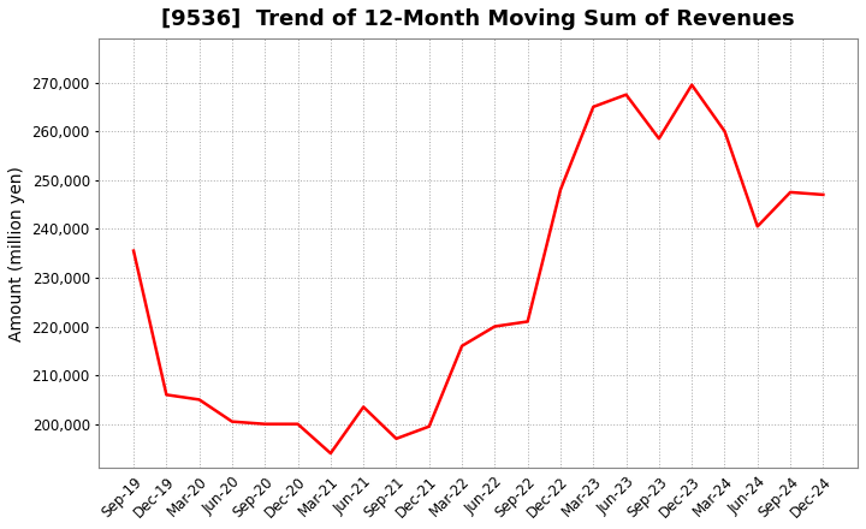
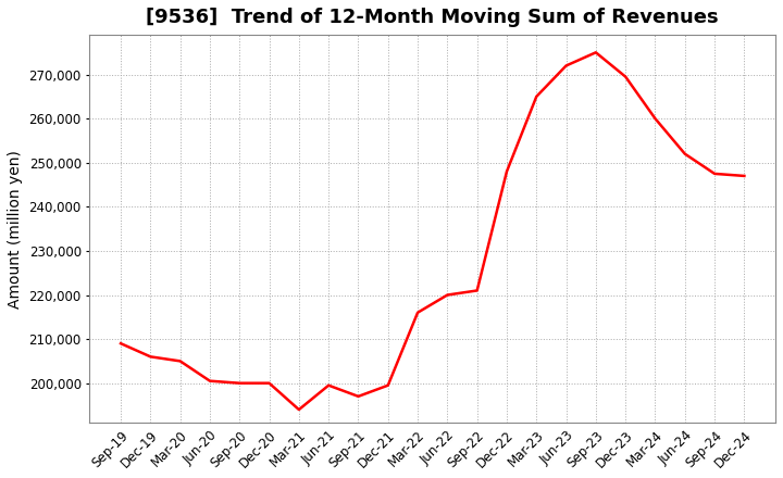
Sep-19: 235,500 -> 209,000
Jun-21: 203,500 -> 199,500
Jun-23: 267,500 -> 272,000
Sep-23: 258,500 -> 275,000
Jun-24: 240,500 -> 252,000
